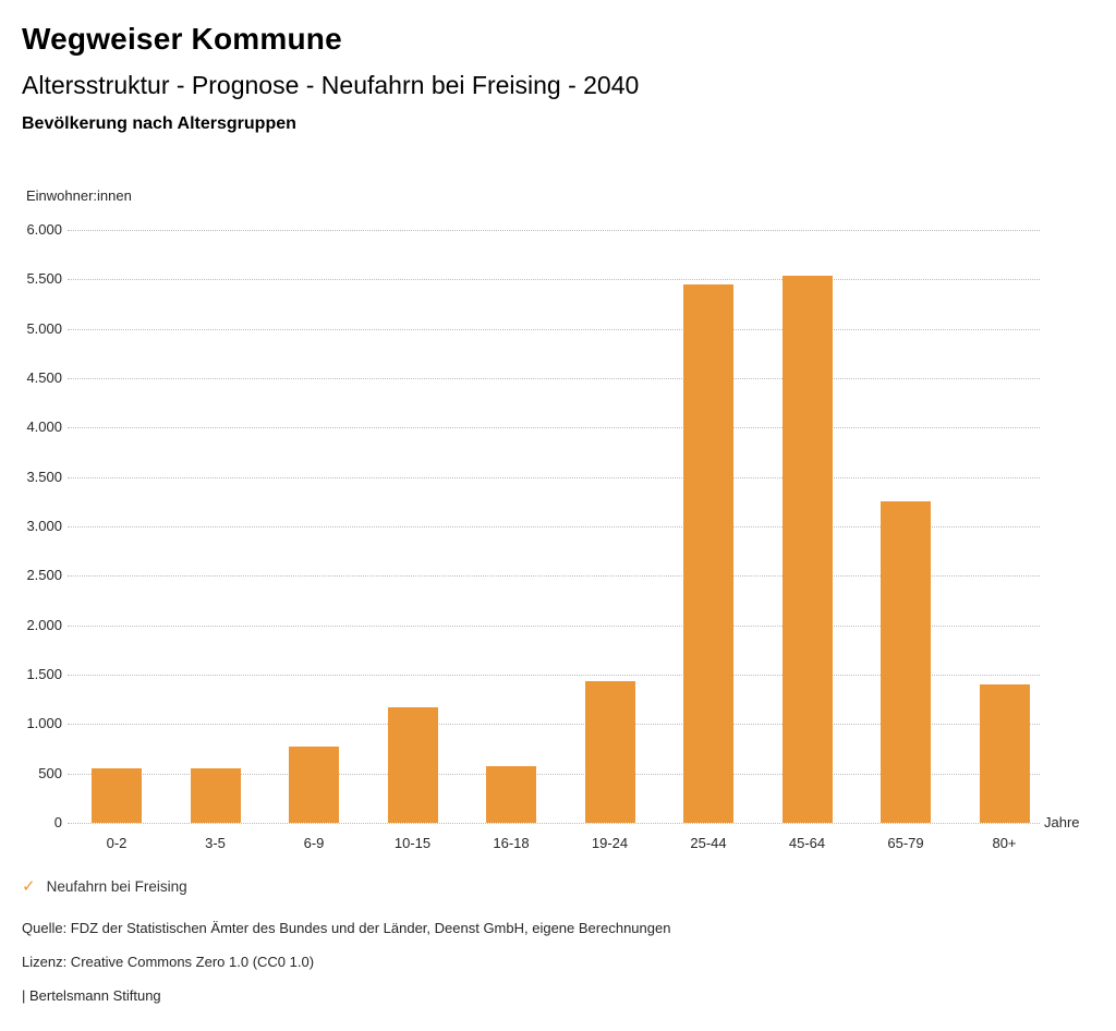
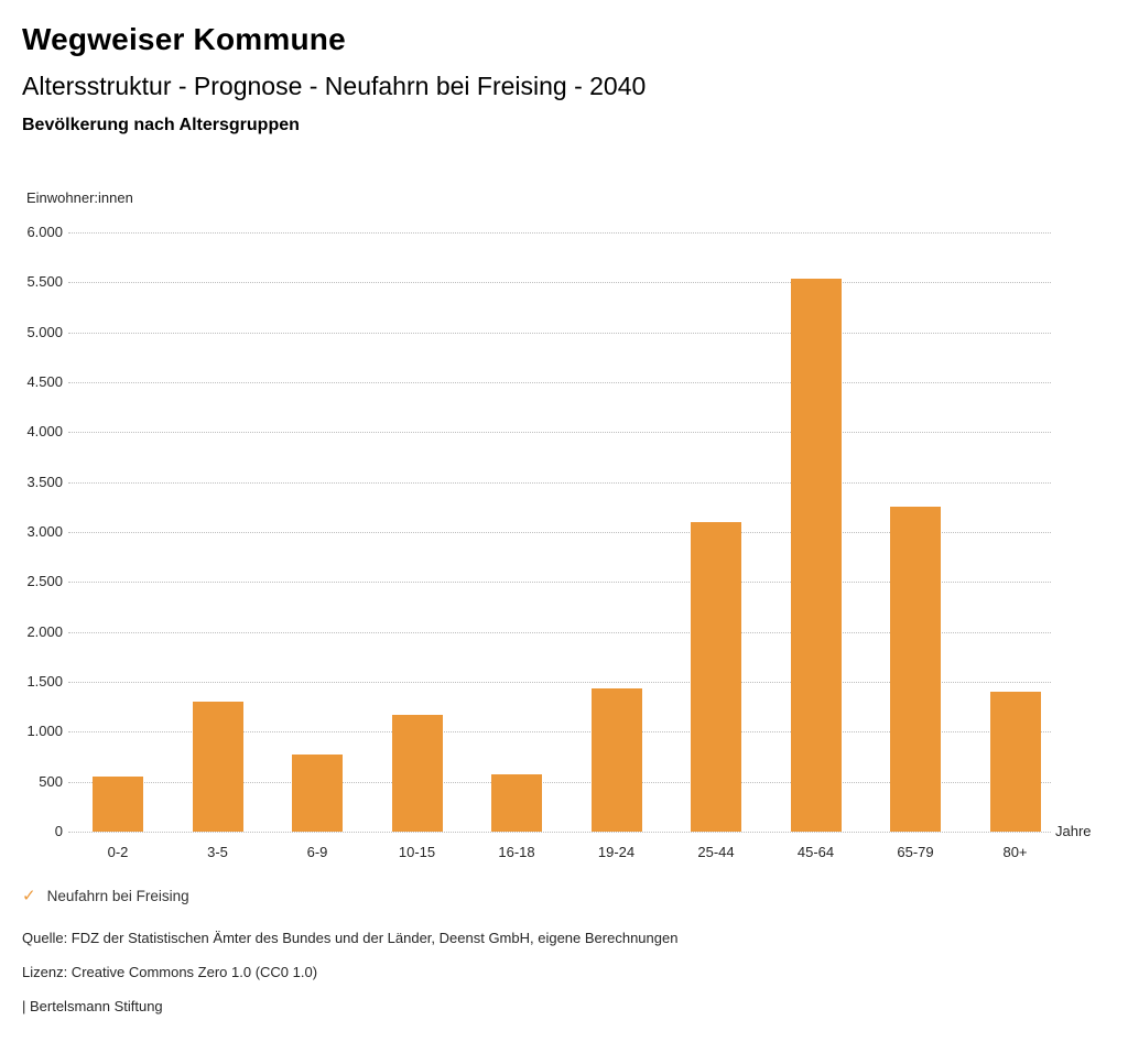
3-5: 600 -> 1300
25-44: 5400 -> 3100
